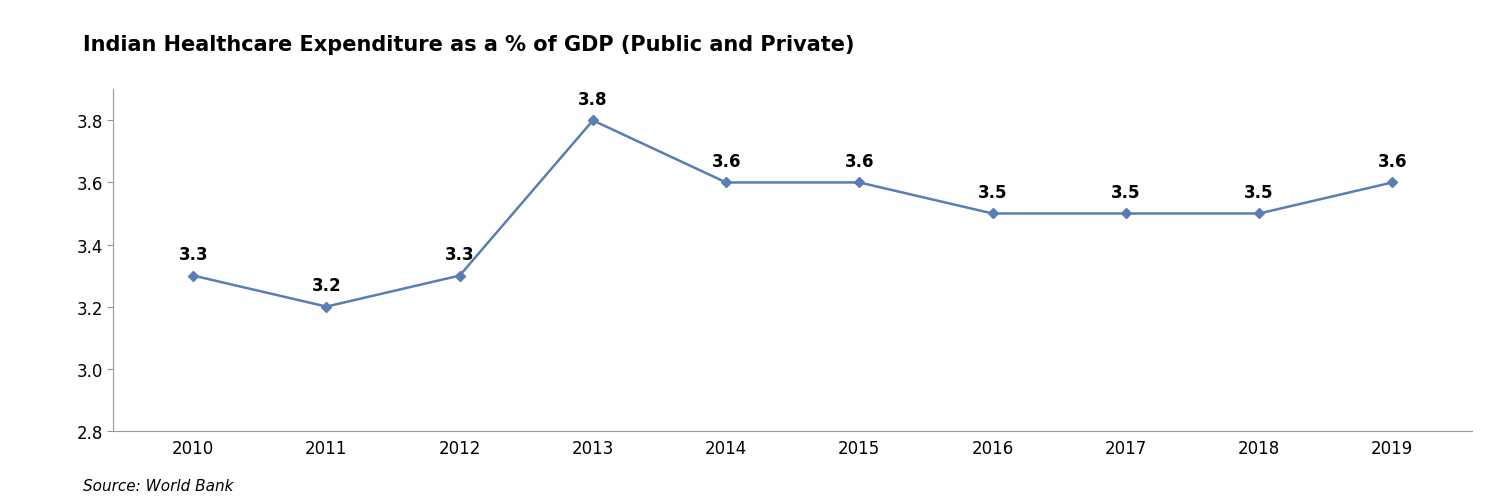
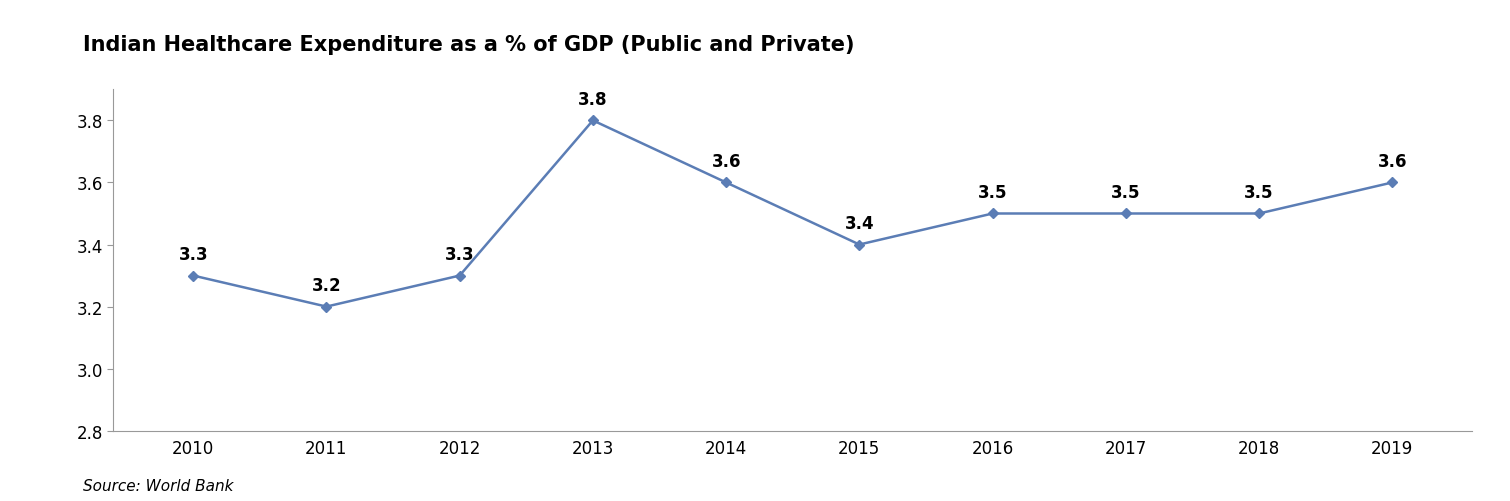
2015: 3.6 -> 3.4
